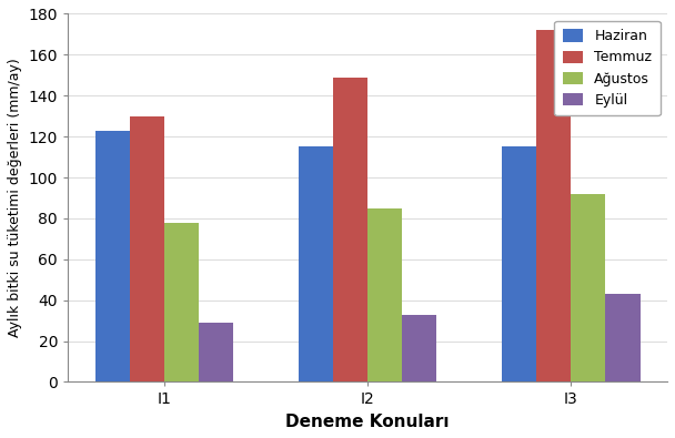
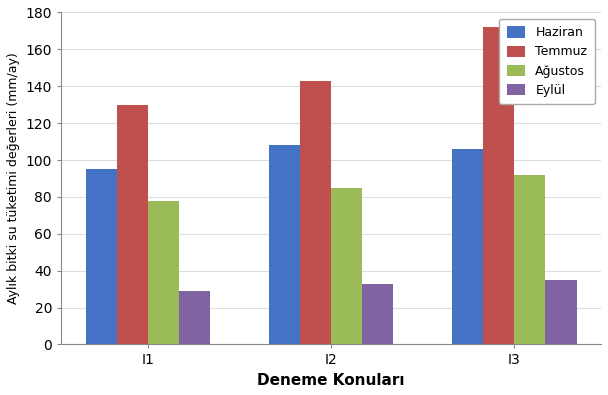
Haziran/I1: 123 -> 95
Haziran/I2: 115 -> 108
Temmuz/I2: 149 -> 143
Haziran/I3: 115 -> 106
Eylül/I3: 43 -> 35
